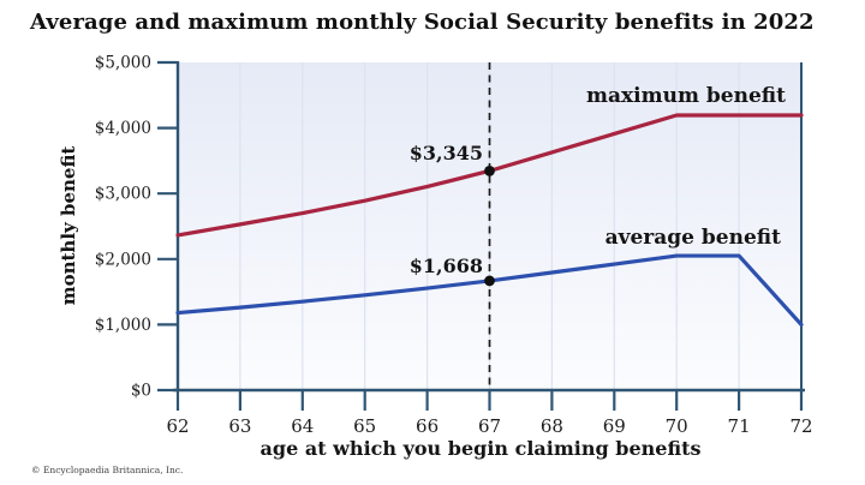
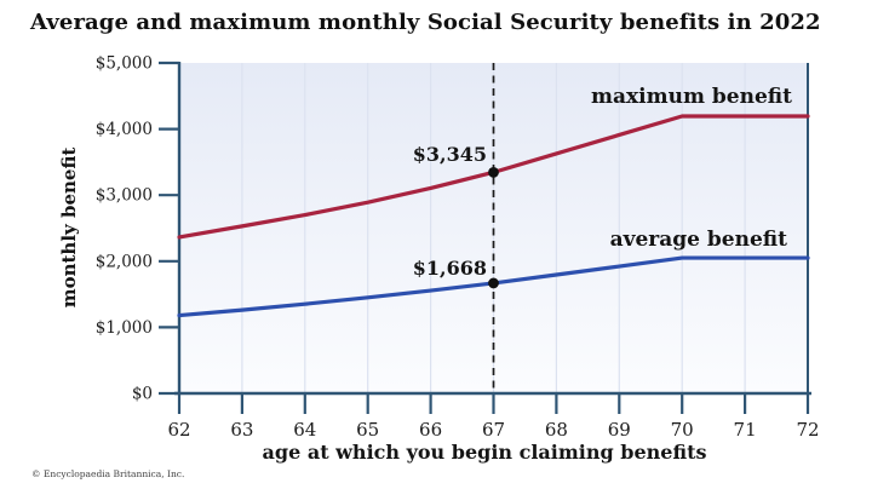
average benefit/72: $1000 -> $2000
